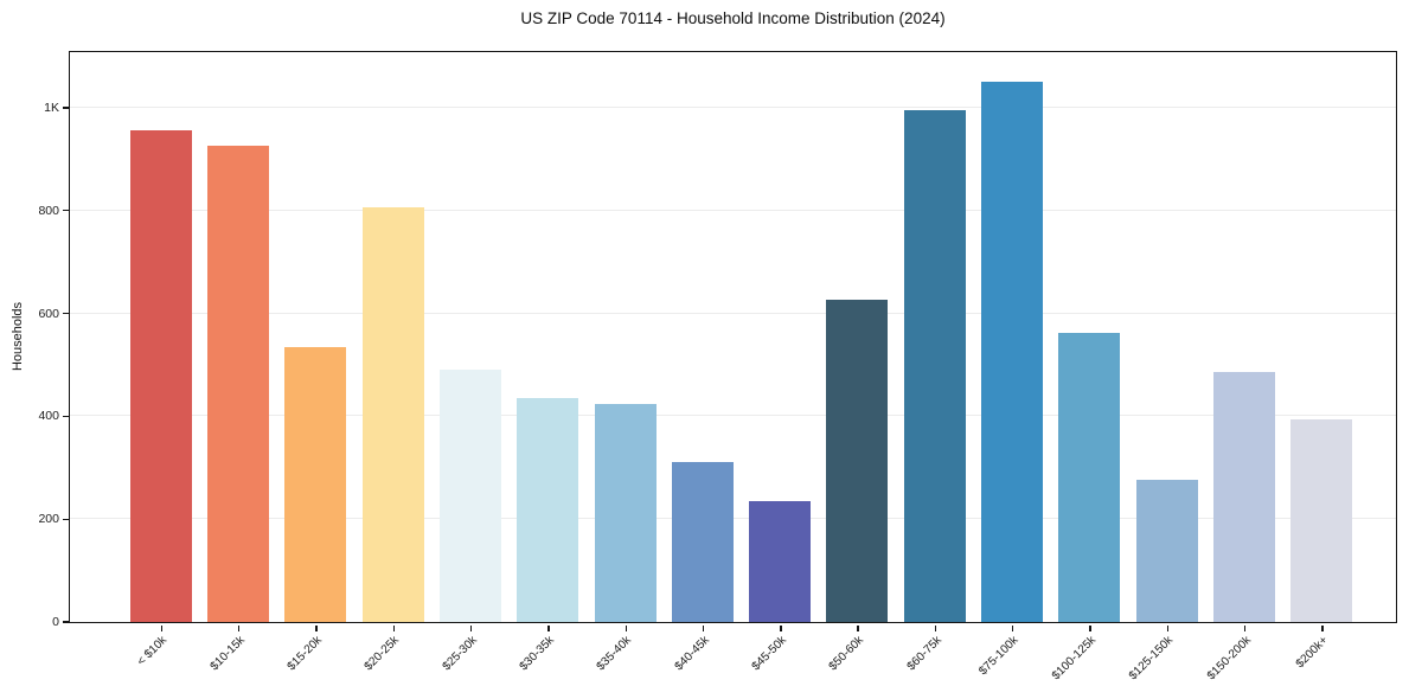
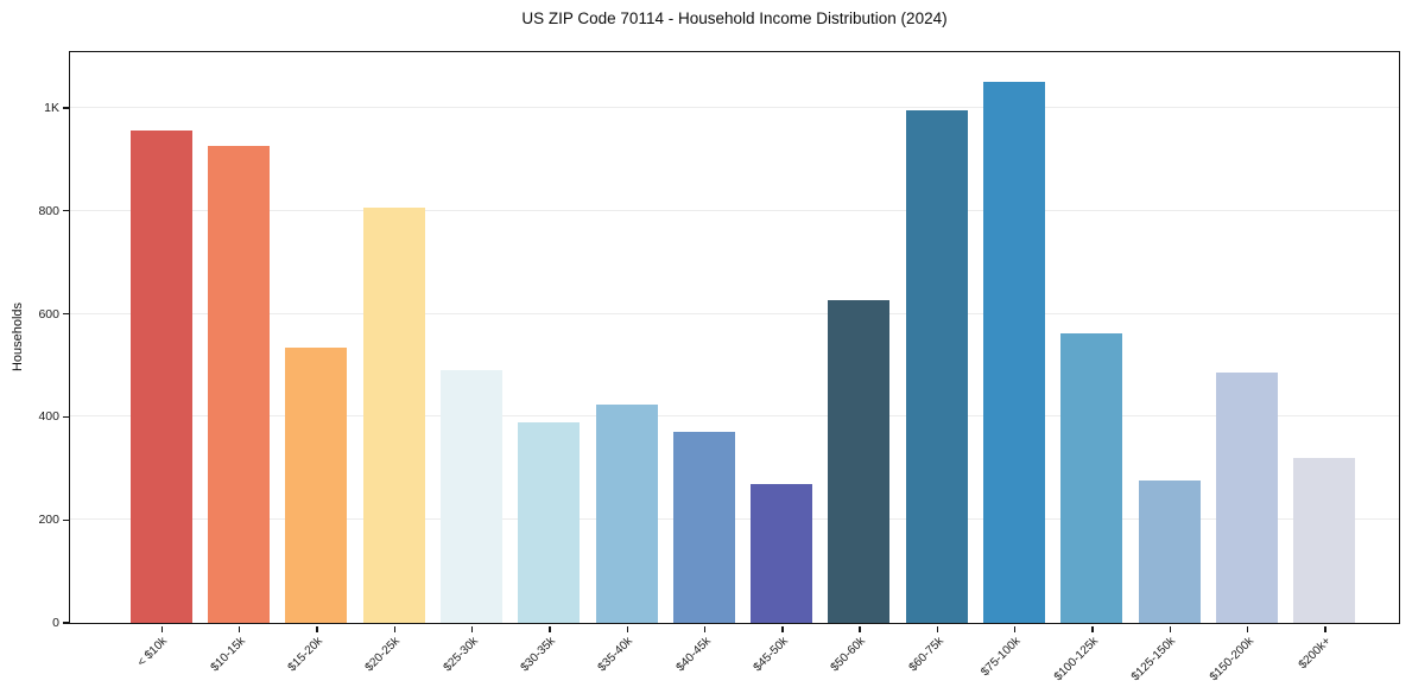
$30-35k: 440 -> 390
$40-45k: 310 -> 370
$45-50k: 240 -> 270
$200k+: 400 -> 320
